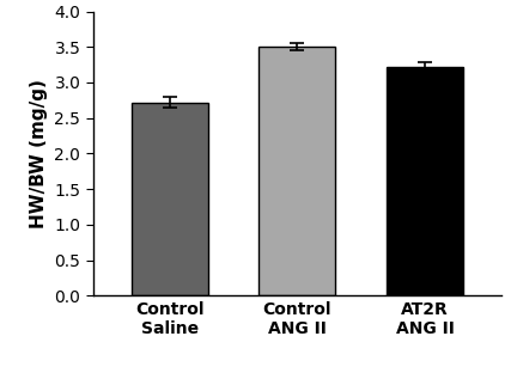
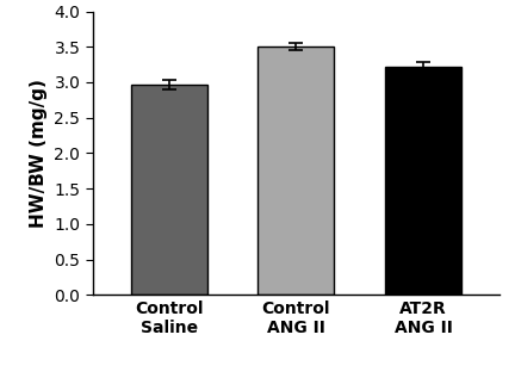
Control Saline: 2.72 -> 2.96
